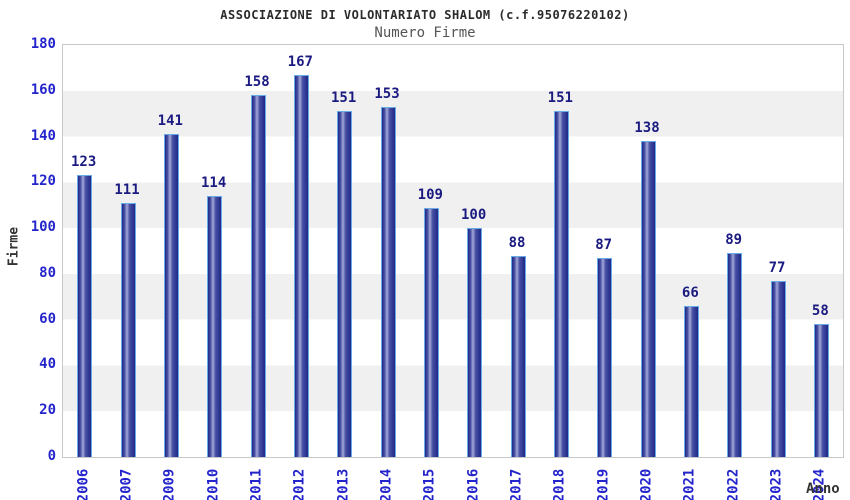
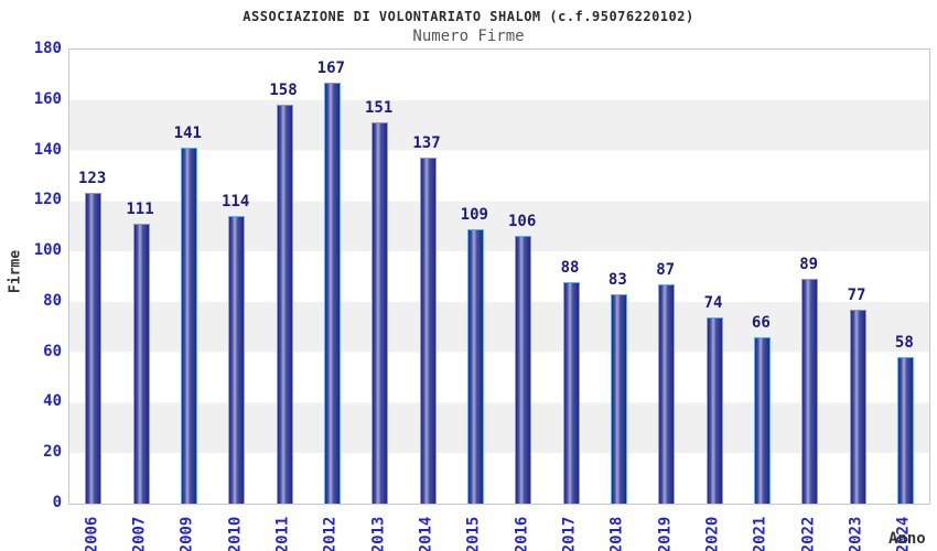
2014: 153 -> 137
2016: 100 -> 106
2018: 151 -> 83
2020: 138 -> 74
